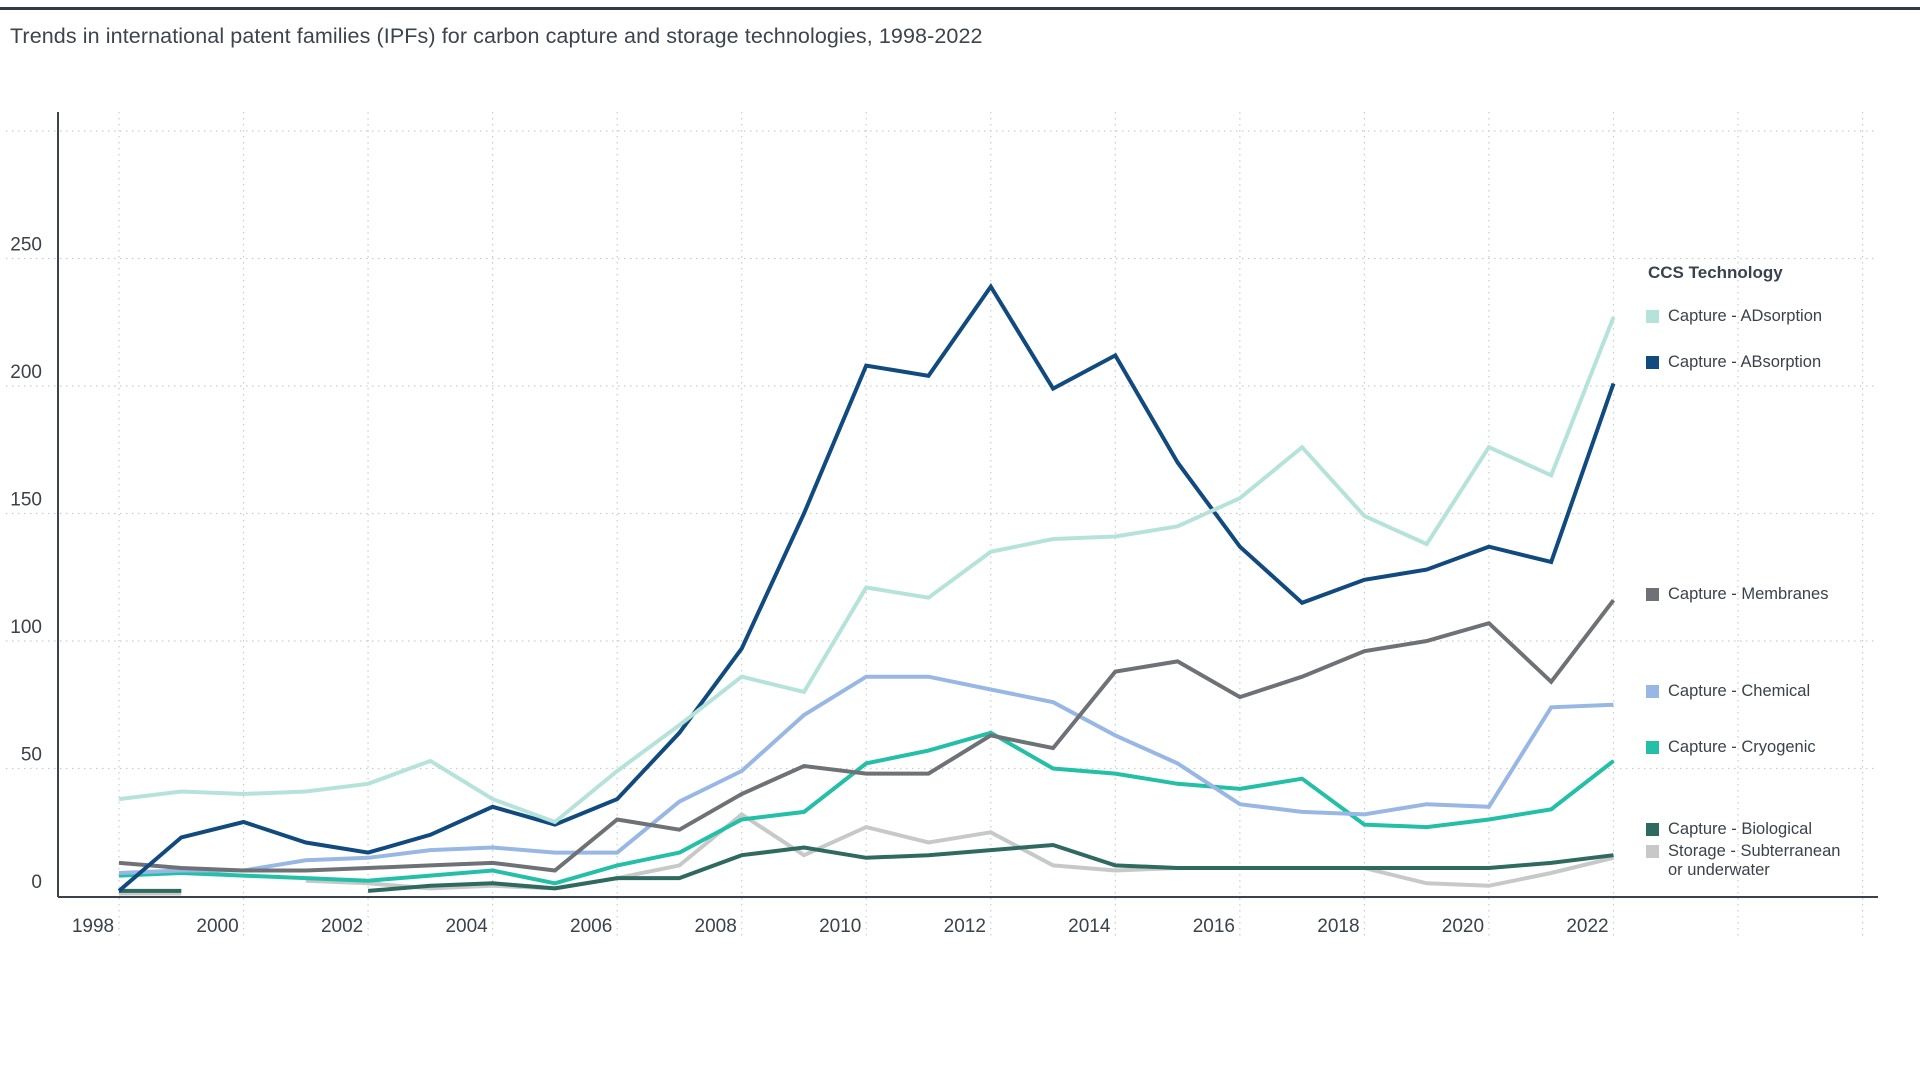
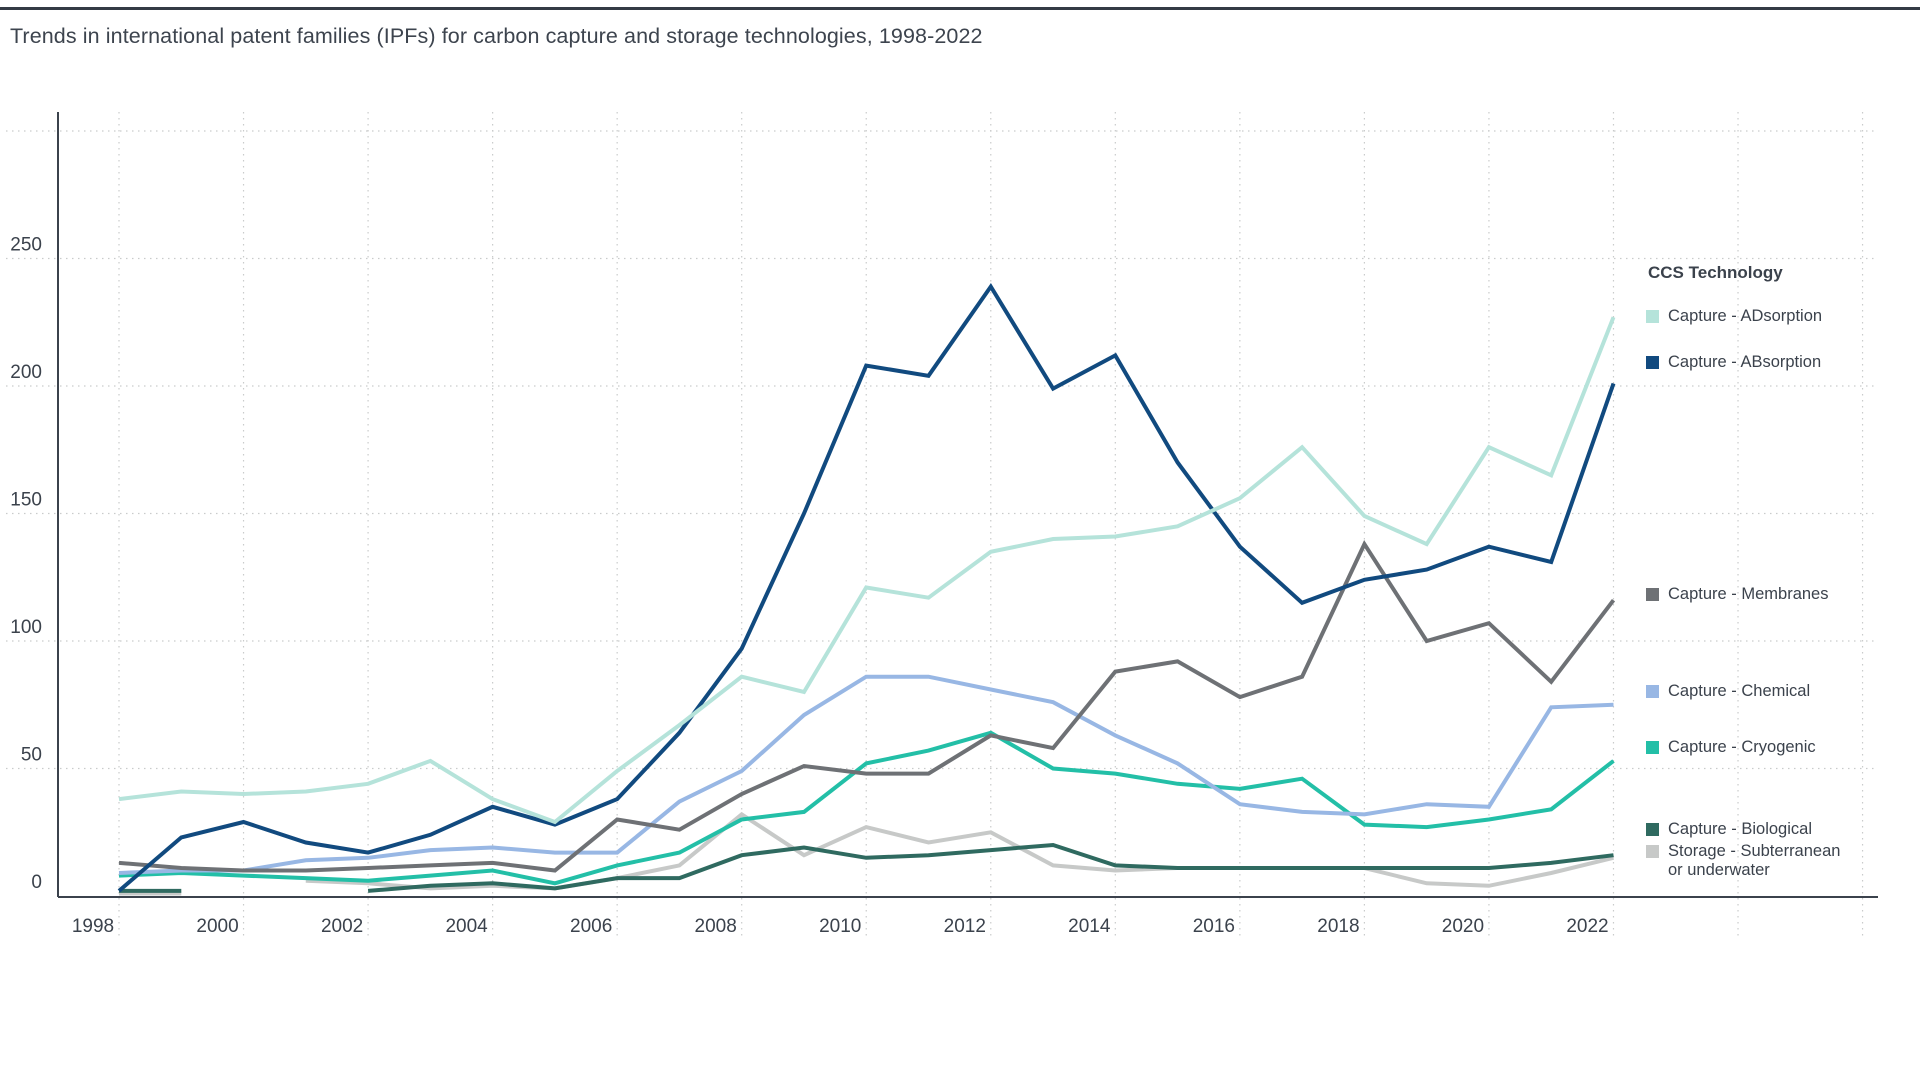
Capture - Membranes/2018: 96 -> 138
